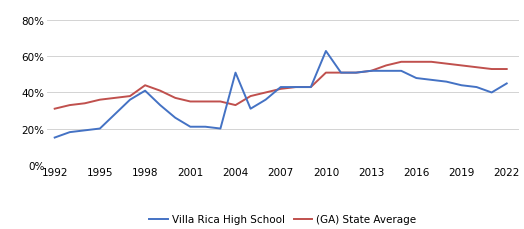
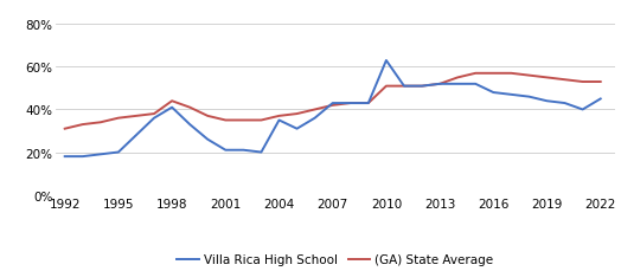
Villa Rica High School/1992: 15% -> 18%
Villa Rica High School/2004: 51% -> 35%
(GA) State Average/2004: 33% -> 37%
